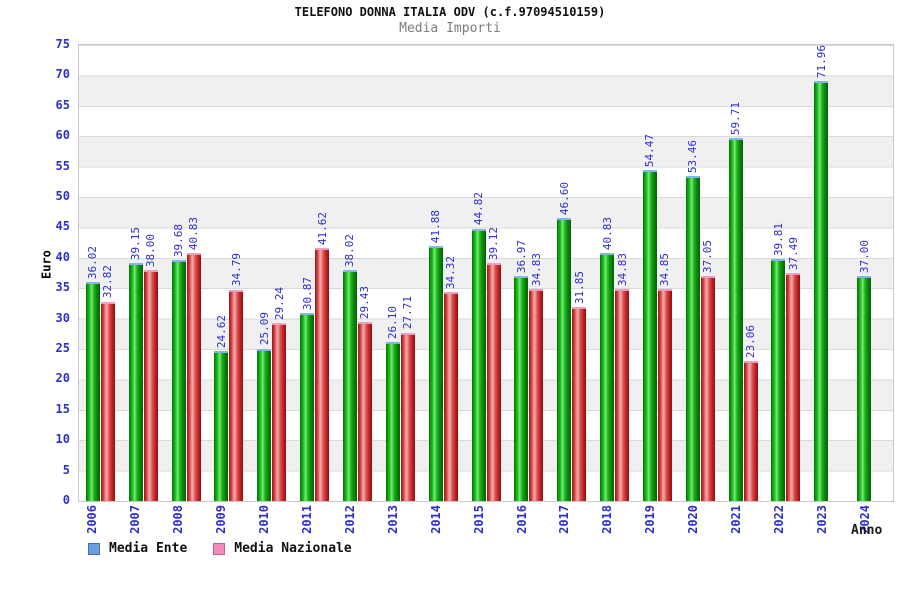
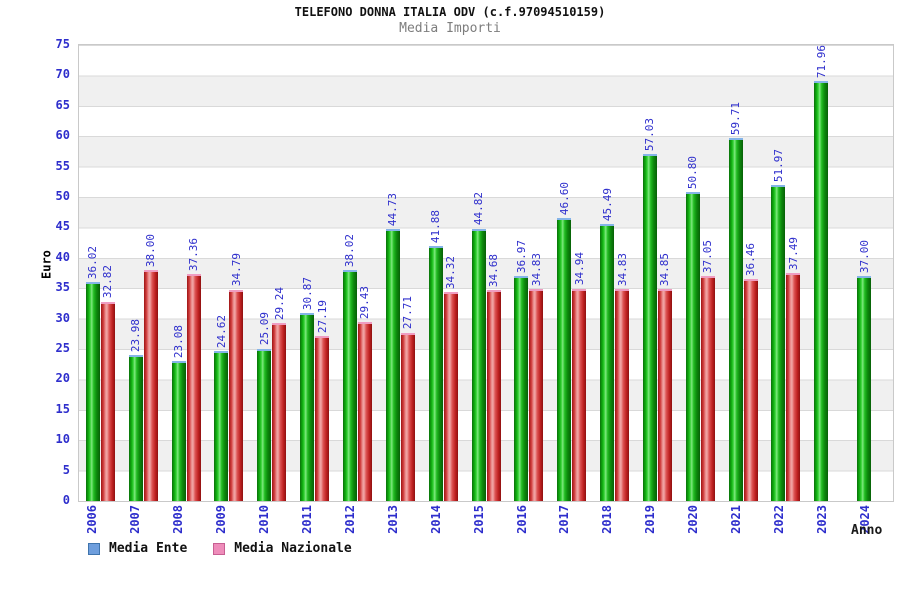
Media Ente/2007: 39.15 -> 23.98
Media Ente/2008: 39.68 -> 23.08
Media Nazionale/2008: 40.83 -> 37.36
Media Nazionale/2011: 41.62 -> 27.19
Media Ente/2013: 26.10 -> 44.73
Media Nazionale/2015: 39.12 -> 34.68
Media Nazionale/2017: 31.85 -> 34.94
Media Ente/2018: 40.83 -> 45.49
Media Ente/2019: 54.47 -> 57.03
Media Ente/2020: 53.46 -> 50.80
Media Nazionale/2021: 23.06 -> 36.46
Media Ente/2022: 39.81 -> 51.97
